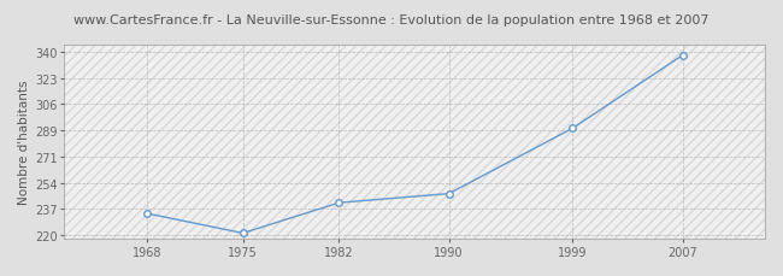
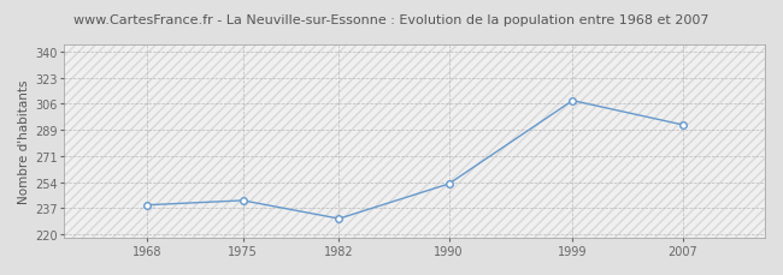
1968: 234 -> 239
1975: 221 -> 242
1982: 241 -> 230
1990: 247 -> 253
1999: 290 -> 308
2007: 338 -> 292
